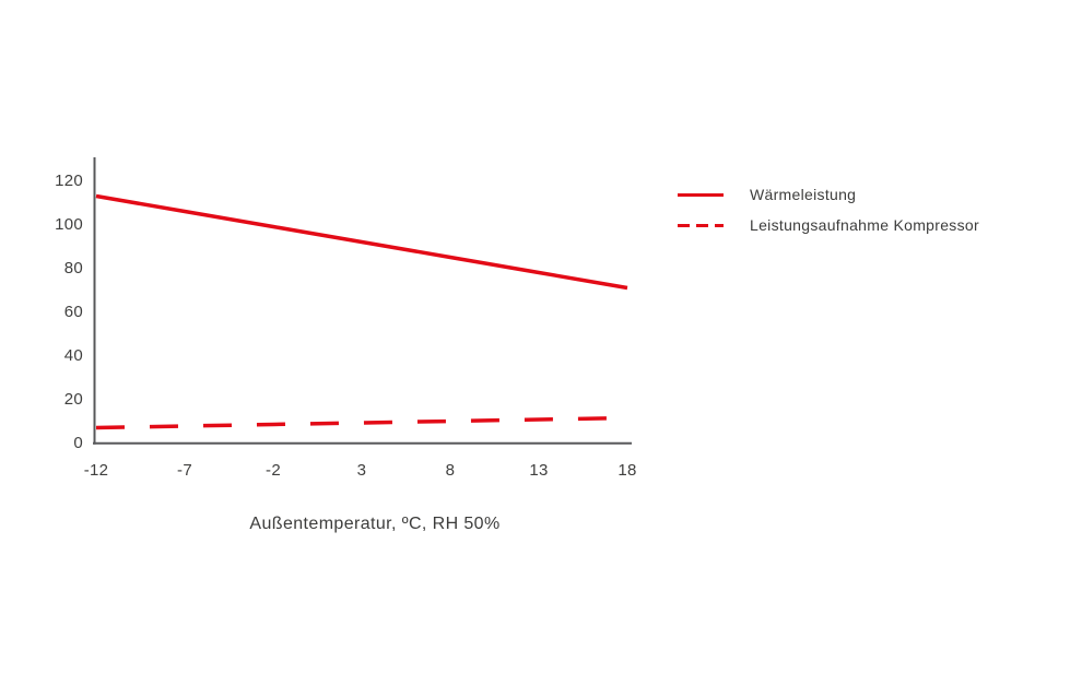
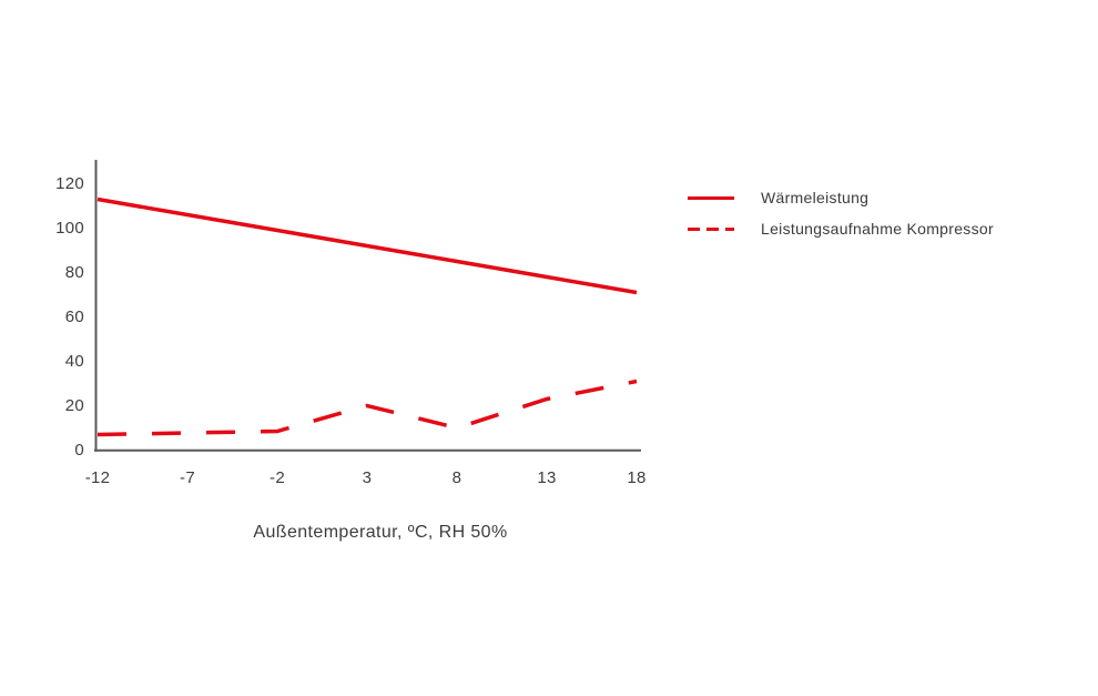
Leistungsaufnahme Kompressor/3: 9 -> 20
Leistungsaufnahme Kompressor/13: 11 -> 23
Leistungsaufnahme Kompressor/18: 12 -> 31
